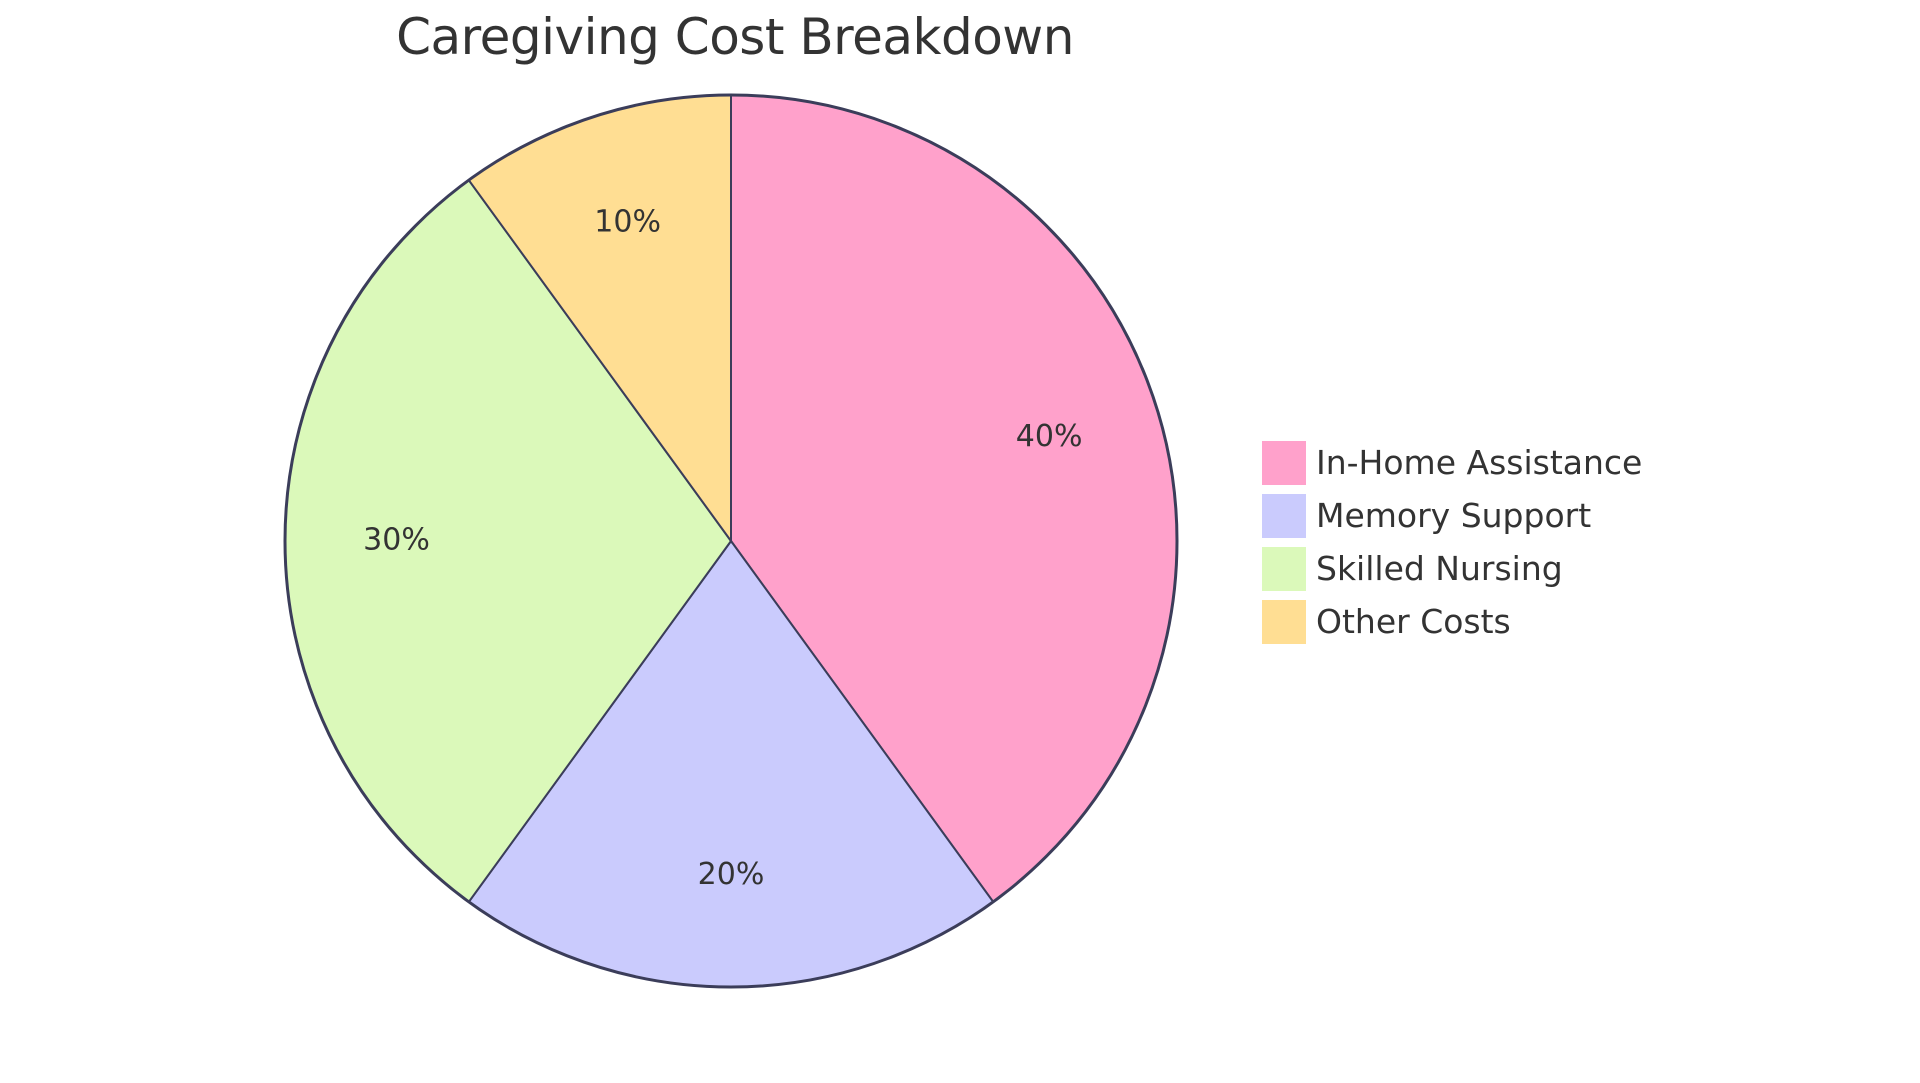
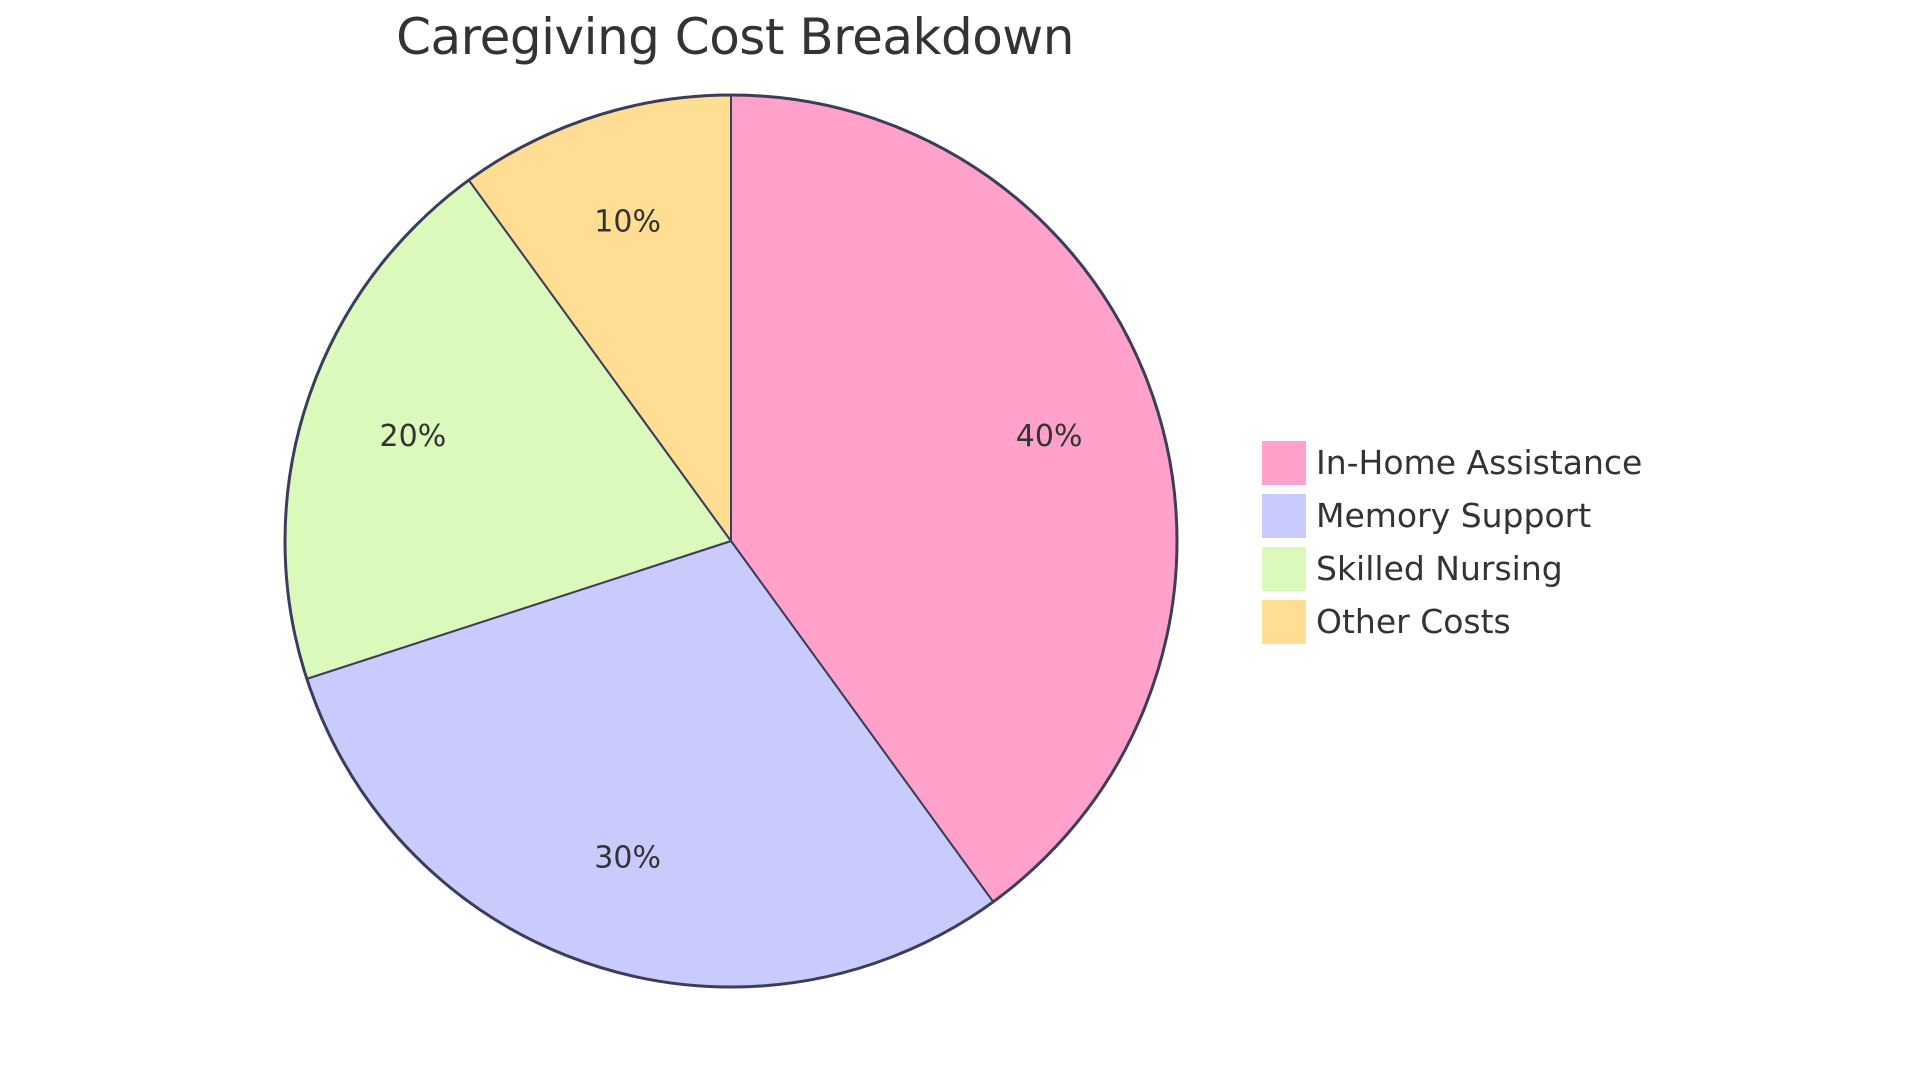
Memory Support: 20% -> 30%
Skilled Nursing: 30% -> 20%
